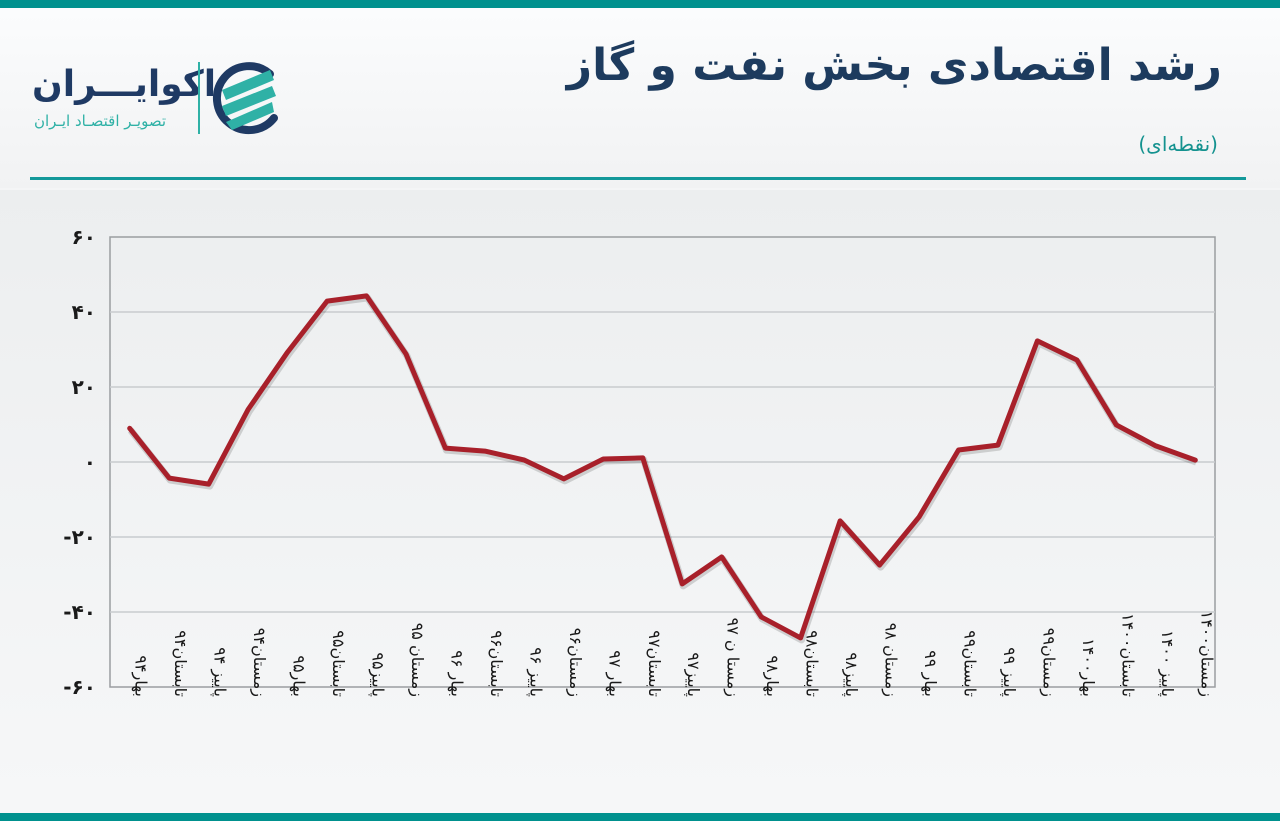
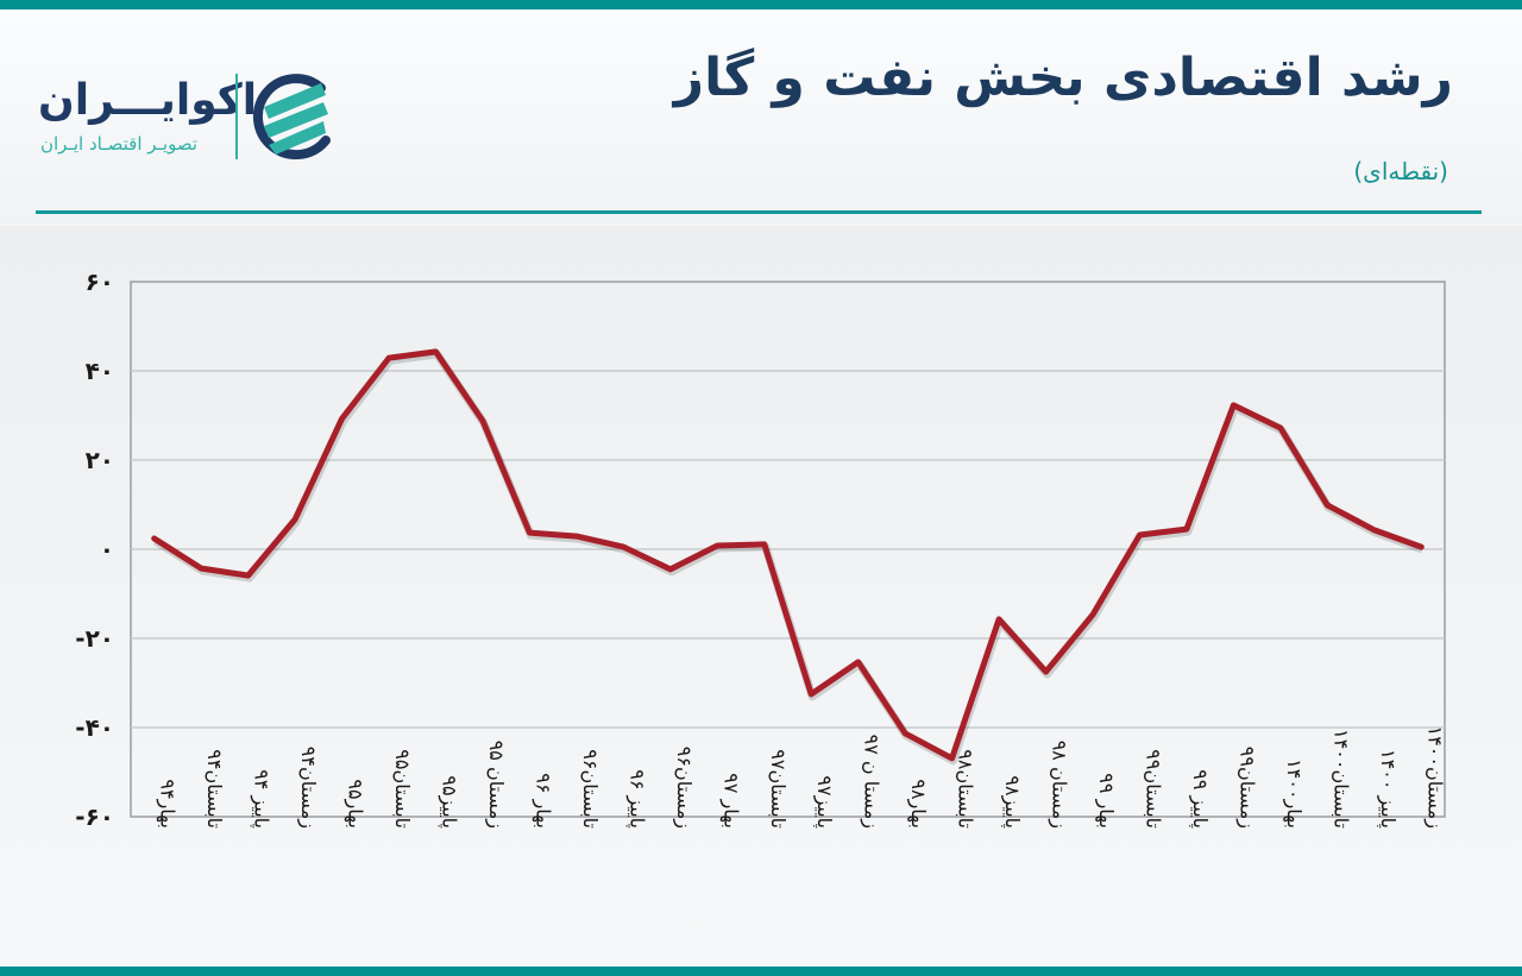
بهار۹۴: 9 -> 2
زمستان۹۴: 14 -> 7
